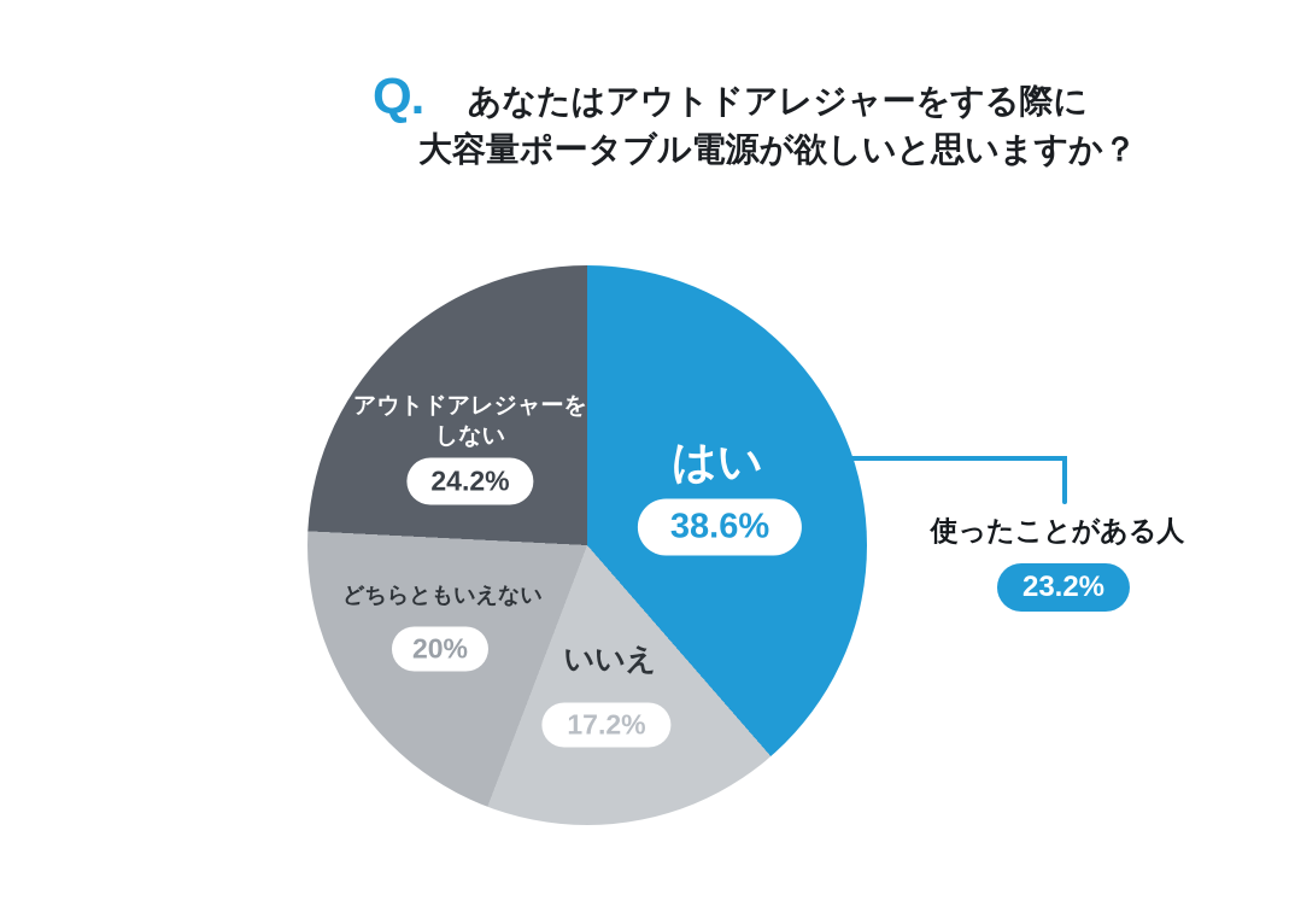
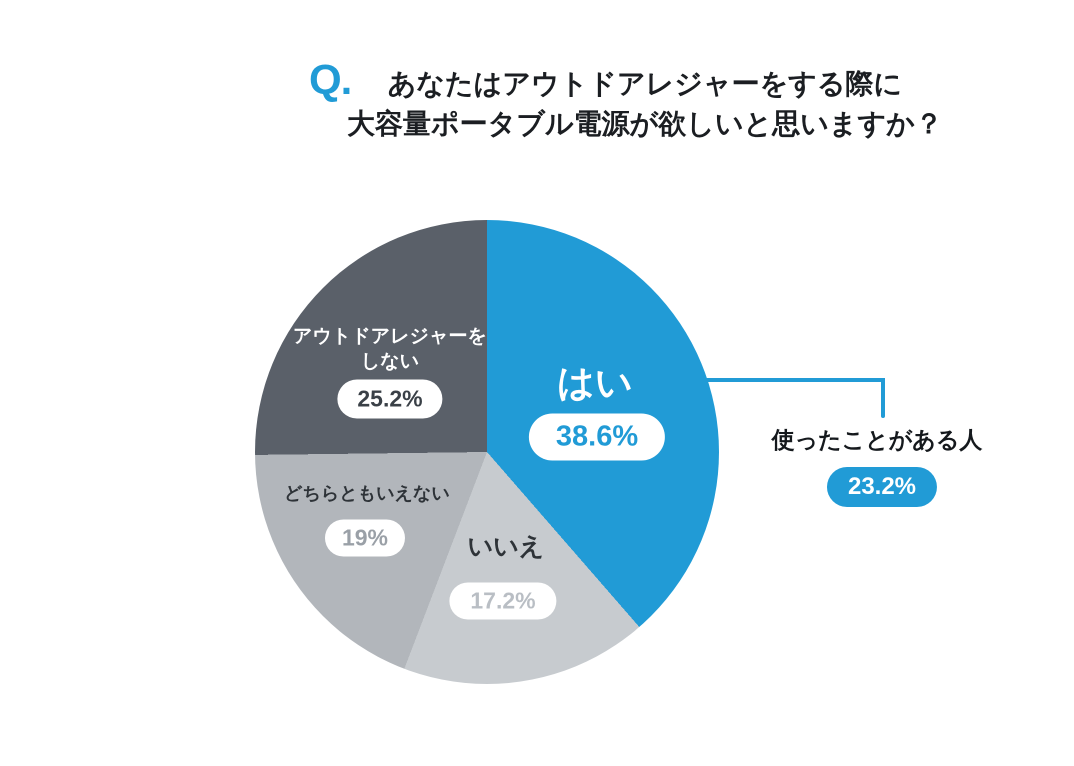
どちらともいえない: 20% -> 19%
アウトドアレジャーをしない: 24.2% -> 25.2%
